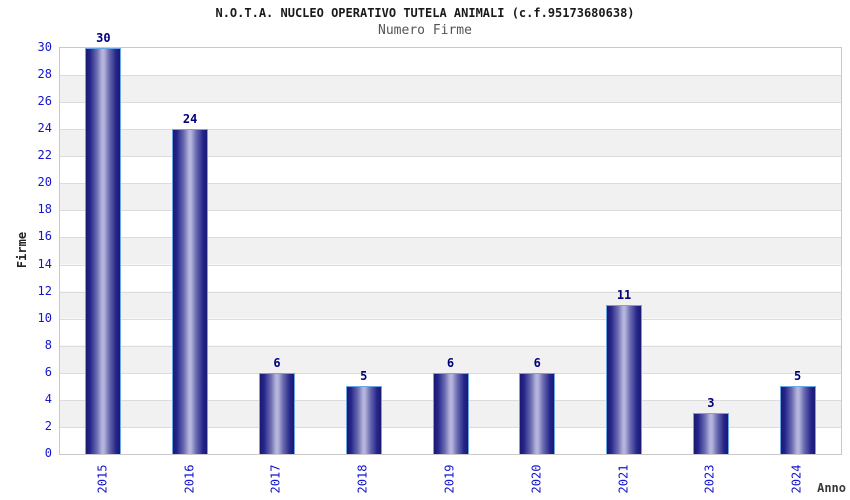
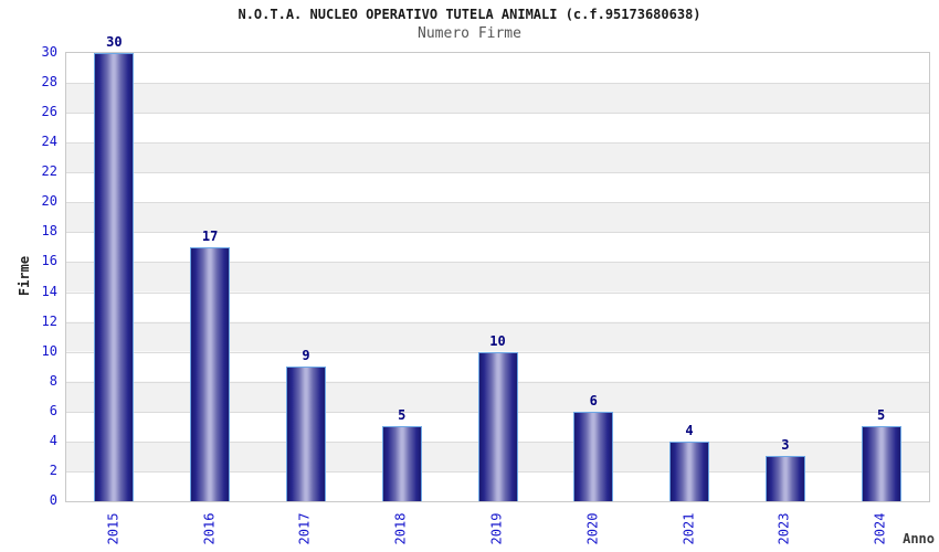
2016: 24 -> 17
2017: 6 -> 9
2019: 6 -> 10
2021: 11 -> 4
